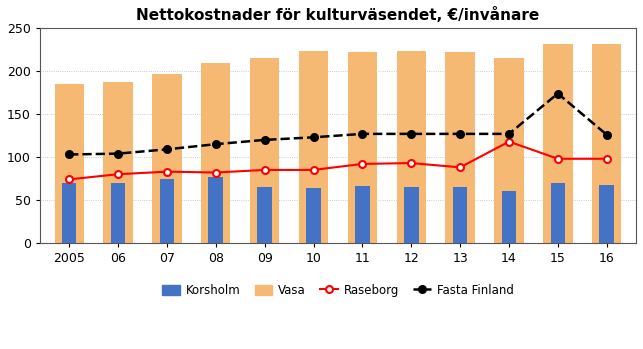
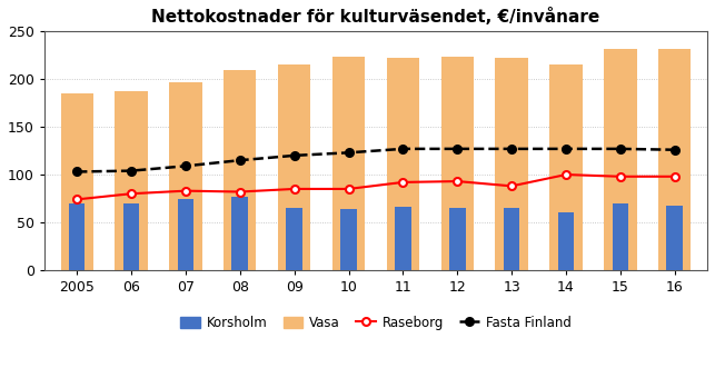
Raseborg/14: 118 -> 100
Fasta Finland/15: 174 -> 127
